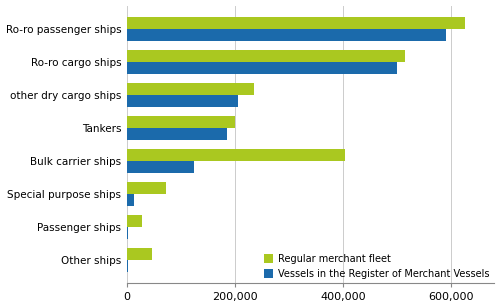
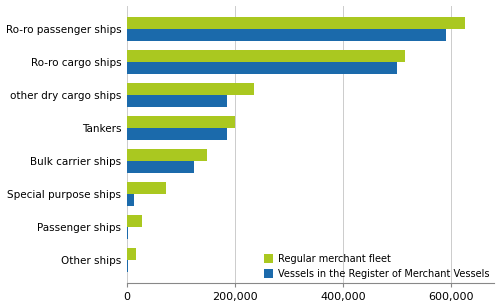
Vessels in the Register of Merchant Vessels/other dry cargo ships: 206,000 -> 185,000
Regular merchant fleet/Bulk carrier ships: 404,000 -> 148,000
Regular merchant fleet/Other ships: 46,000 -> 18,000
